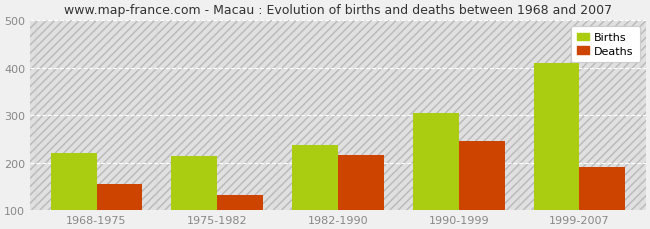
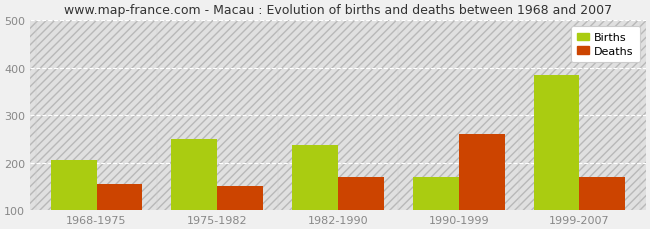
Births/1968-1975: 220 -> 205
Births/1975-1982: 214 -> 250
Deaths/1975-1982: 132 -> 150
Deaths/1982-1990: 215 -> 170
Births/1990-1999: 305 -> 170
Deaths/1990-1999: 245 -> 260
Births/1999-2007: 410 -> 385
Deaths/1999-2007: 190 -> 170
